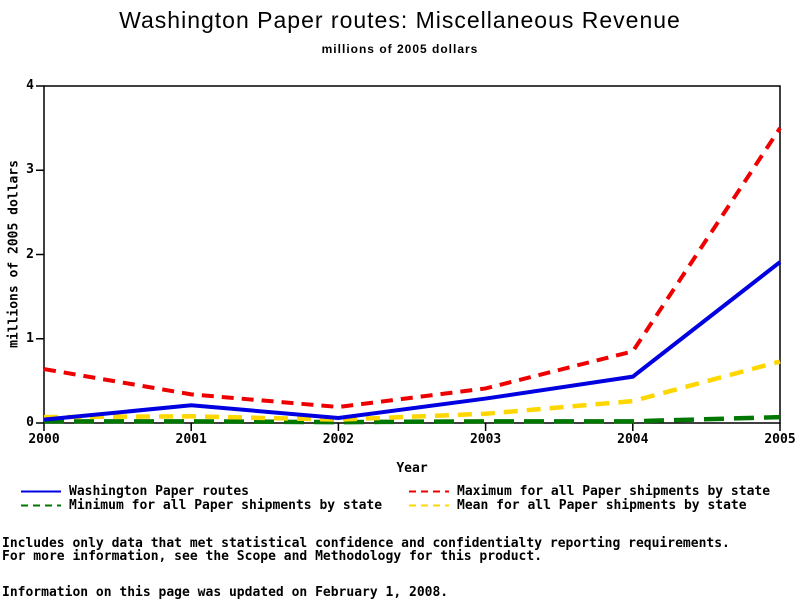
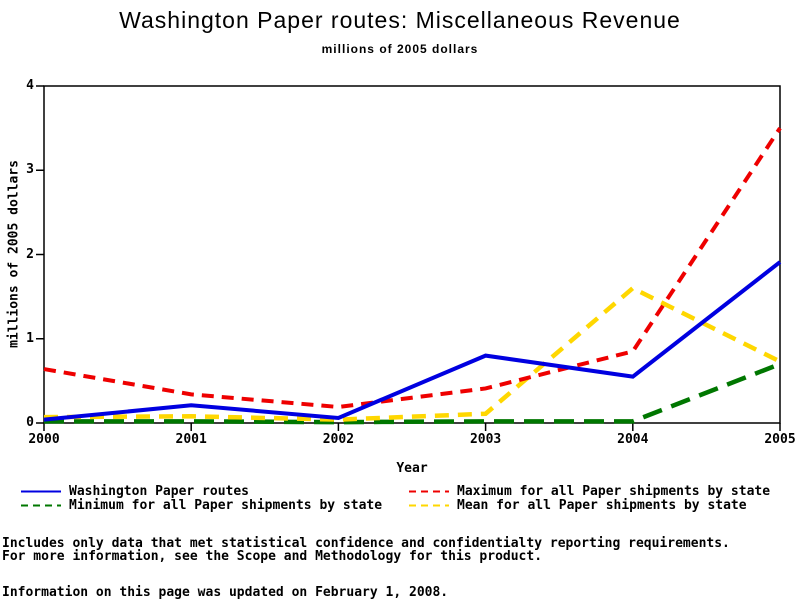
Washington Paper routes/2003: 0.3 -> 0.8
Mean for all Paper shipments by state/2004: 0.3 -> 1.6
Minimum for all Paper shipments by state/2005: 0.1 -> 0.7
